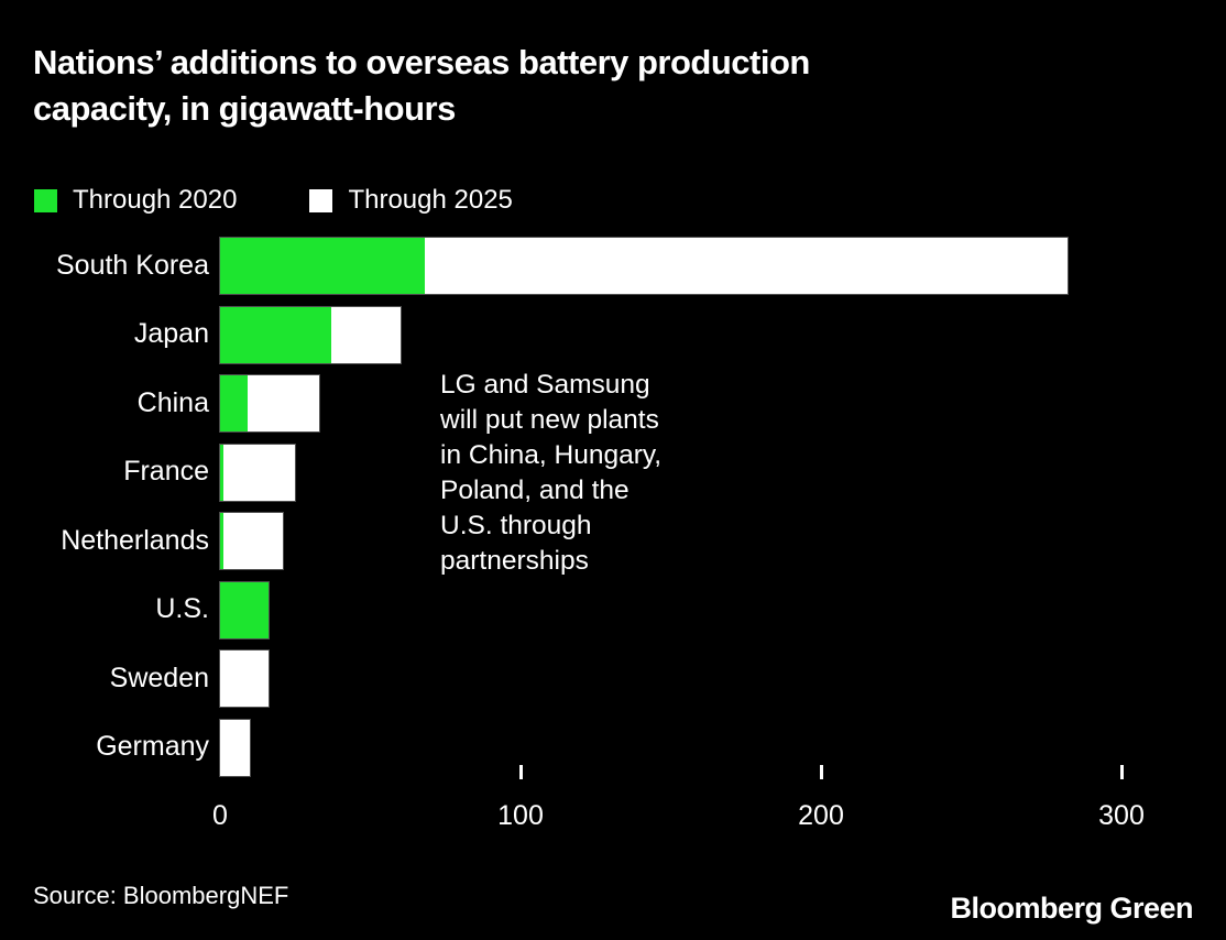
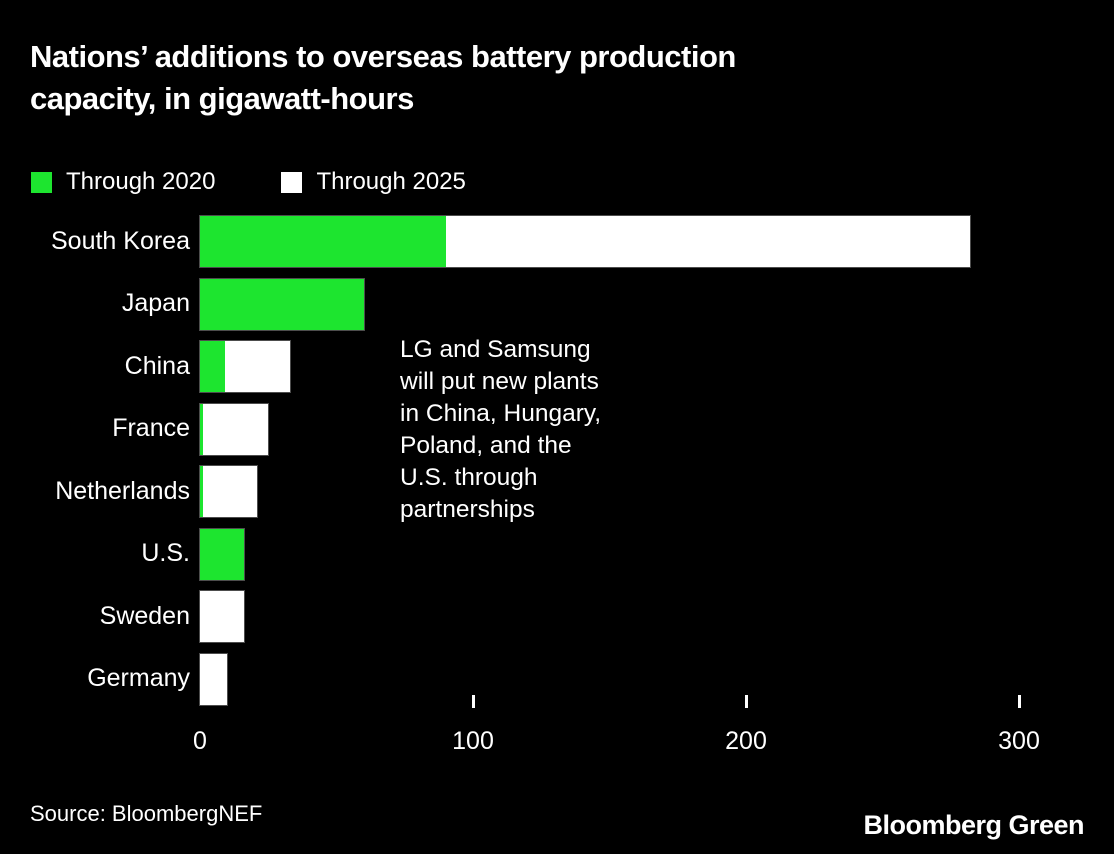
Through 2020/South Korea: 68 -> 90
Through 2020/Japan: 37 -> 124
